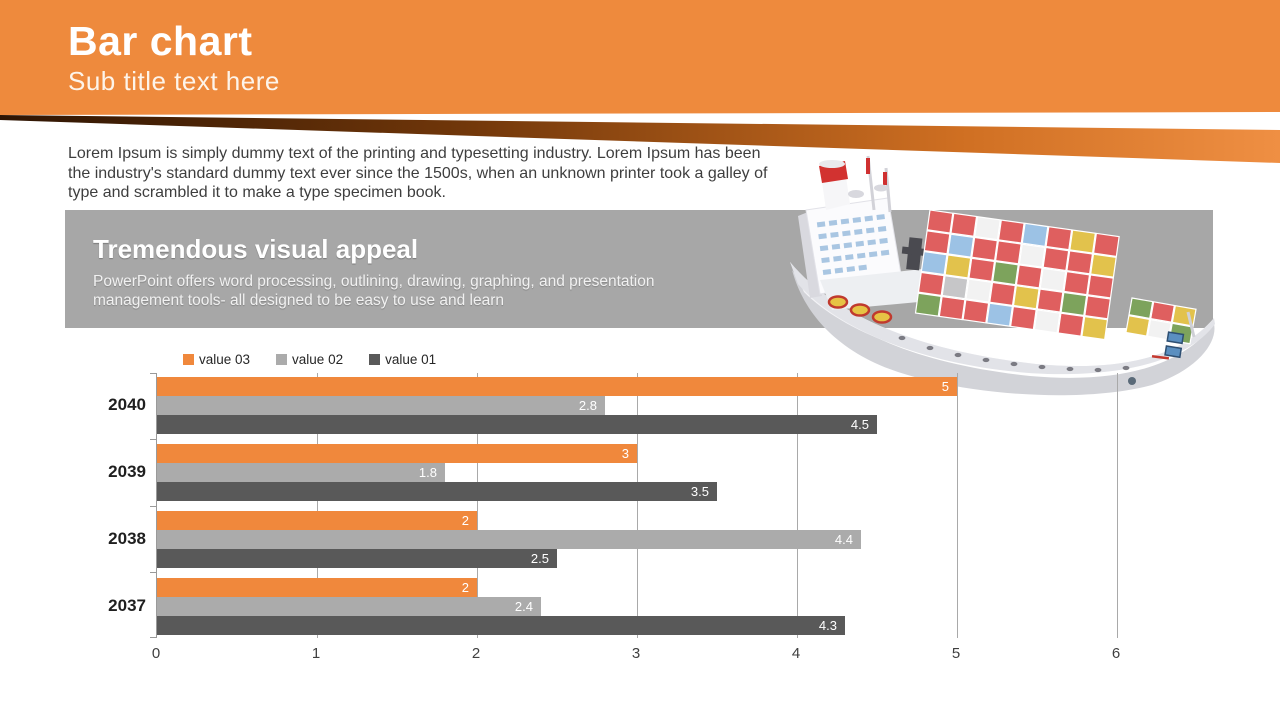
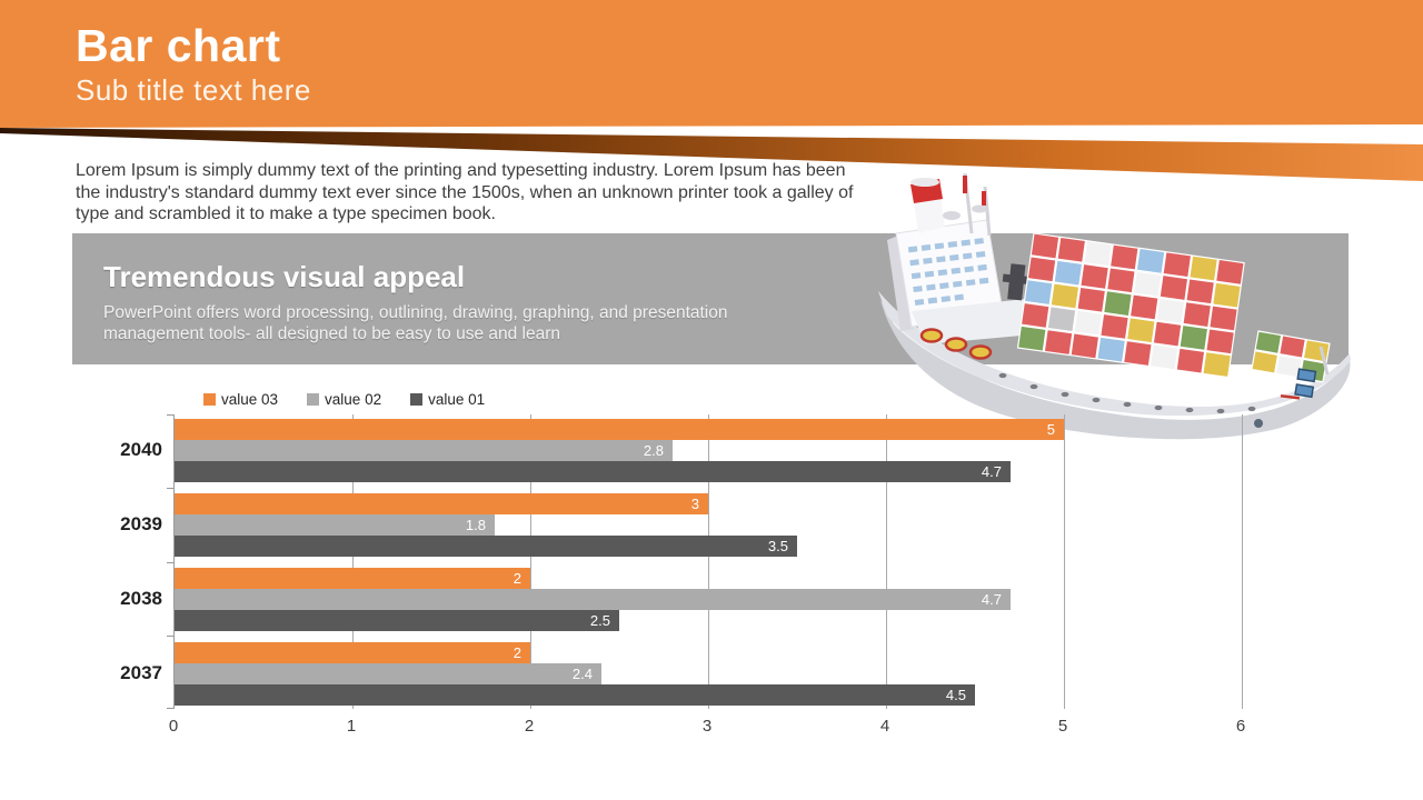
value 01/2040: 4.5 -> 4.7
value 02/2038: 4.4 -> 4.7
value 01/2037: 4.3 -> 4.5
